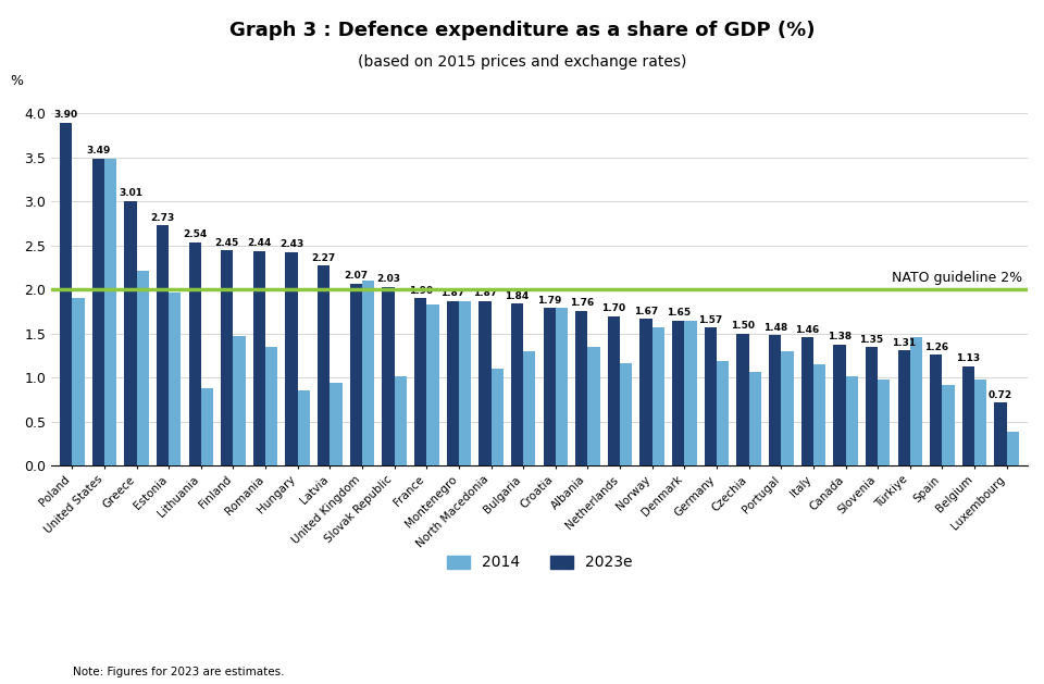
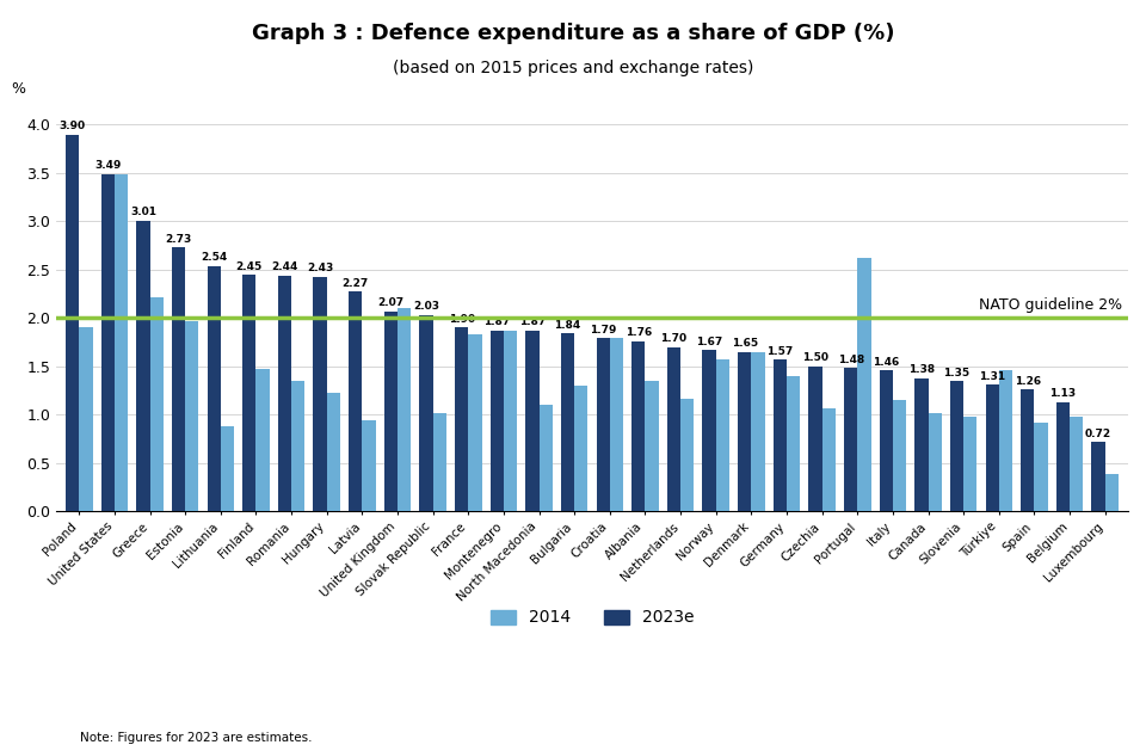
2014/Hungary: 0.86 -> 1.22
2014/Germany: 1.19 -> 1.40
2014/Portugal: 1.30 -> 2.62
